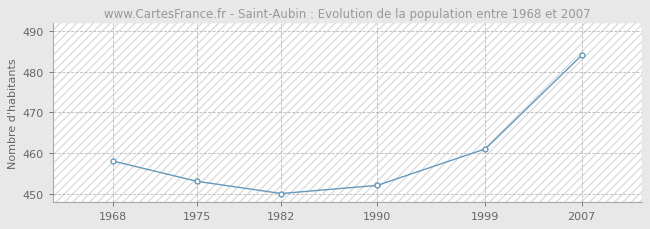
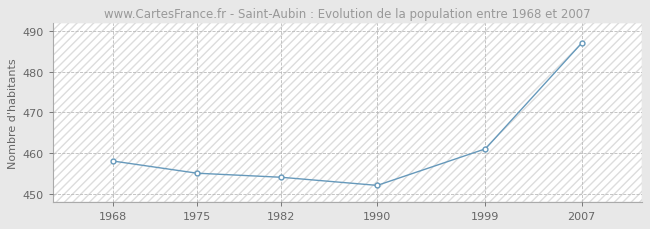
1975: 453 -> 455
1982: 450 -> 454
2007: 484 -> 487
